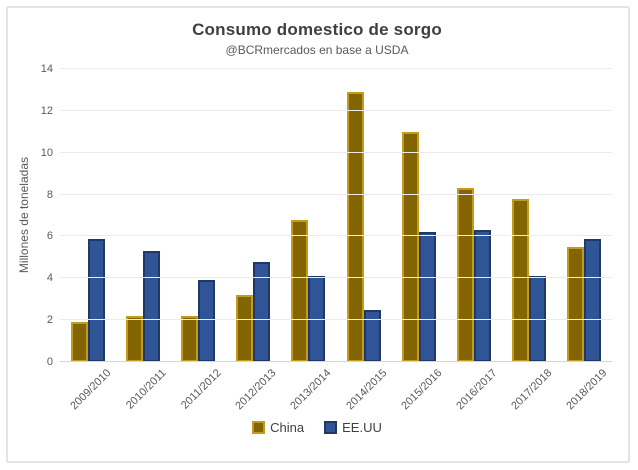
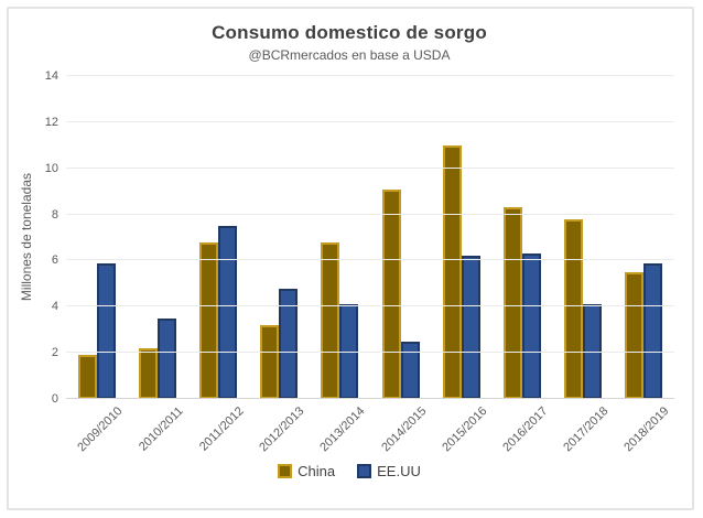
EE.UU/2010/2011: 5.3 -> 3.5
China/2011/2012: 2.2 -> 6.8
EE.UU/2011/2012: 3.9 -> 7.5
China/2014/2015: 12.9 -> 9.1
